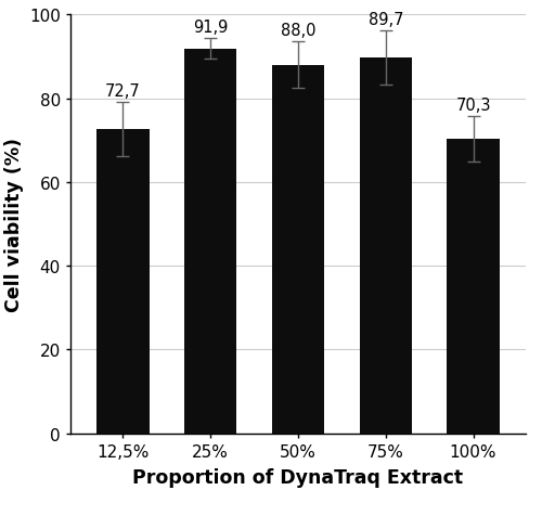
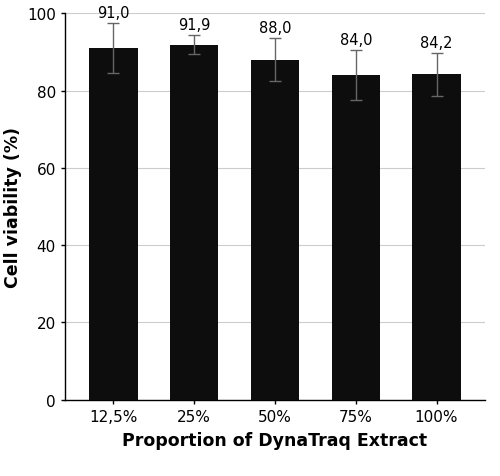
12,5%: 72,7 -> 91,0
75%: 89,7 -> 84,0
100%: 70,3 -> 84,2
